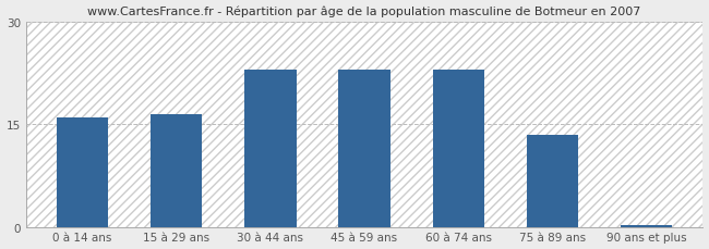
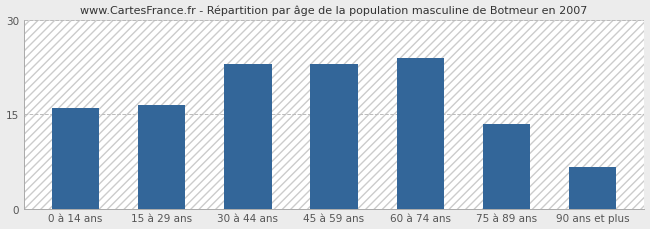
60 à 74 ans: 23.0 -> 24.0
90 ans et plus: 0.3 -> 6.6
